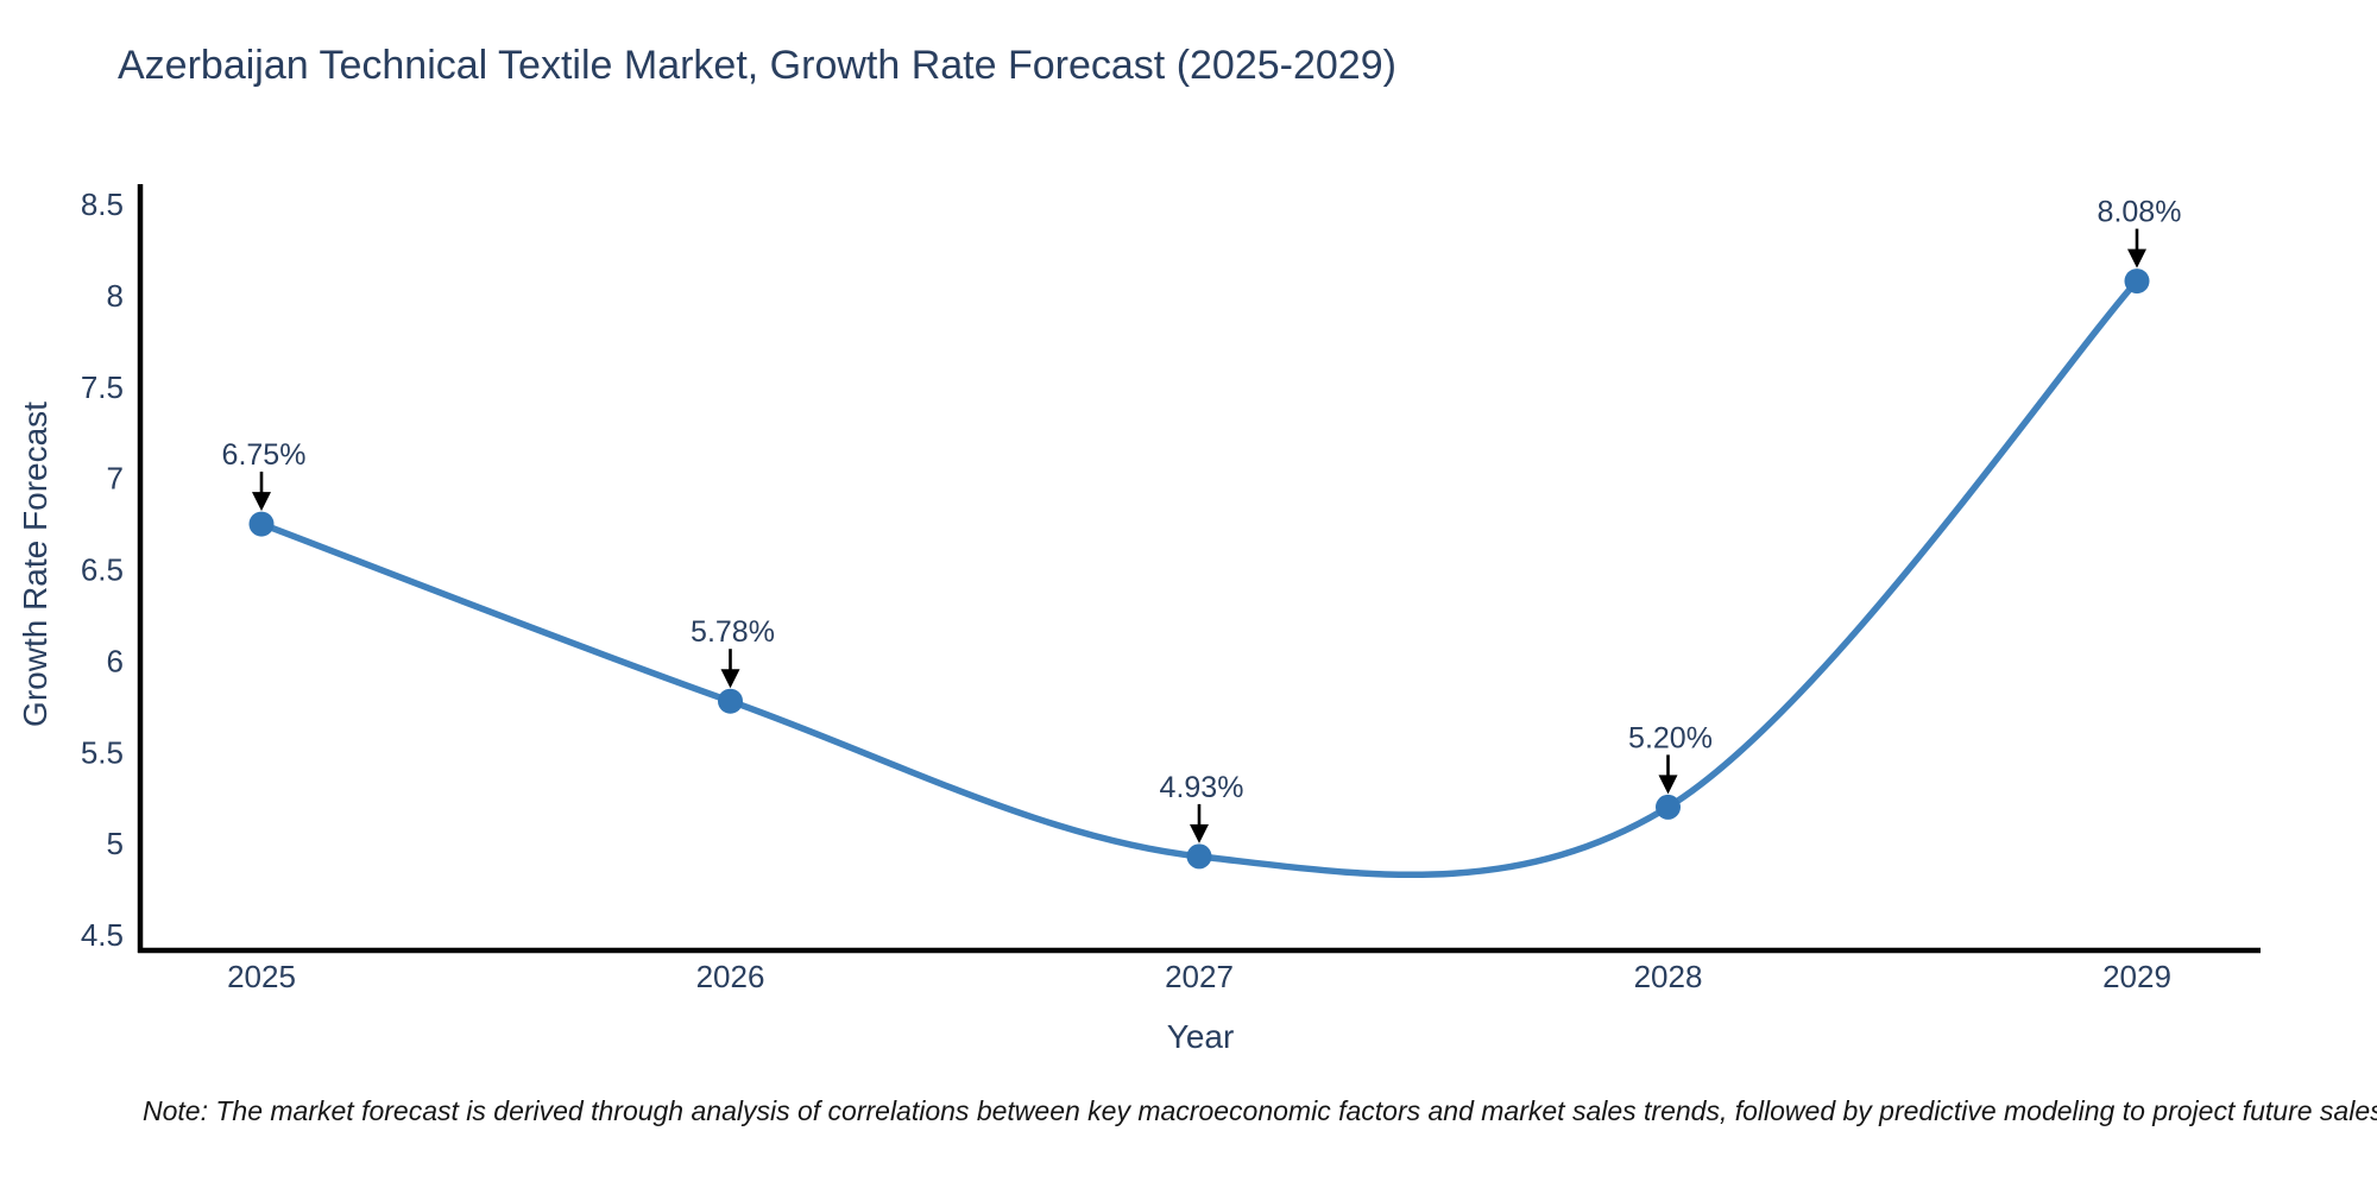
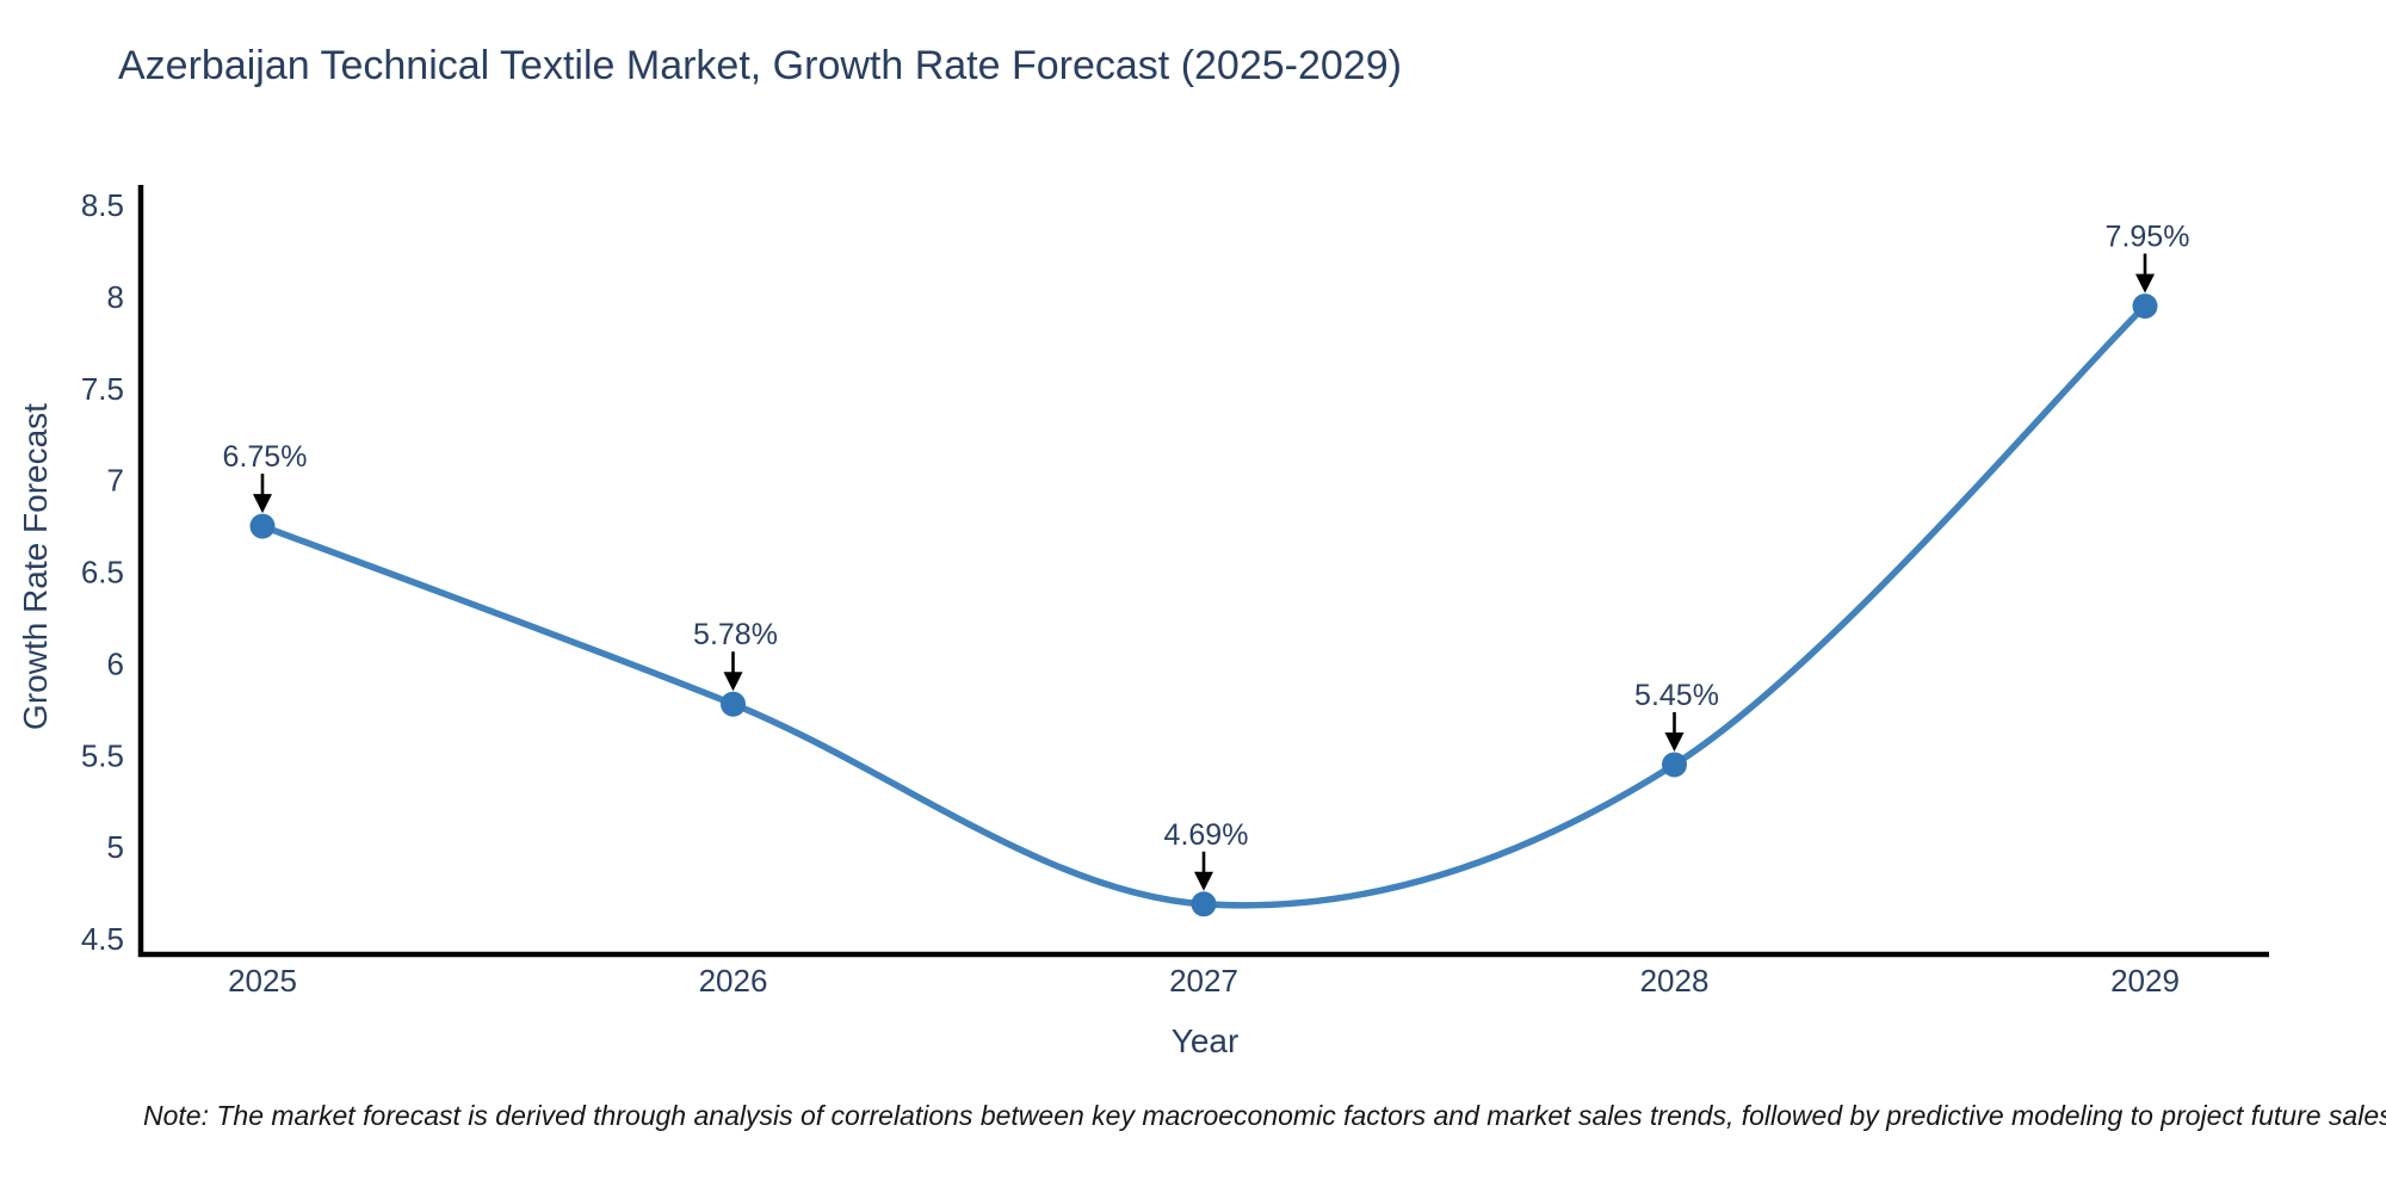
2027: 4.93% -> 4.69%
2028: 5.20% -> 5.45%
2029: 8.08% -> 7.95%
